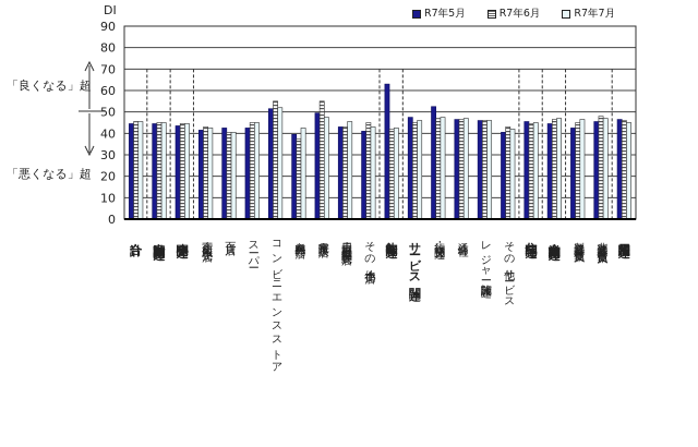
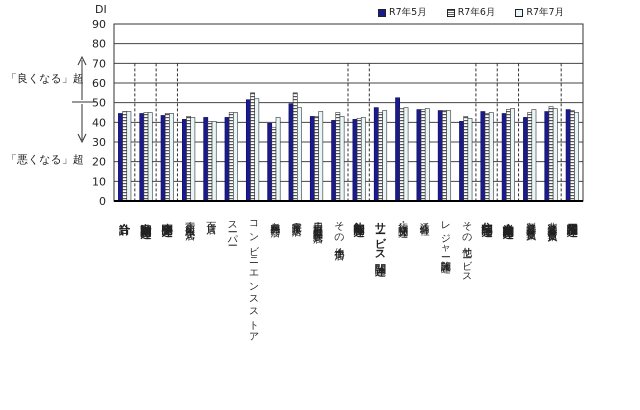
R7年5月/飲食関連: 63 -> 42
